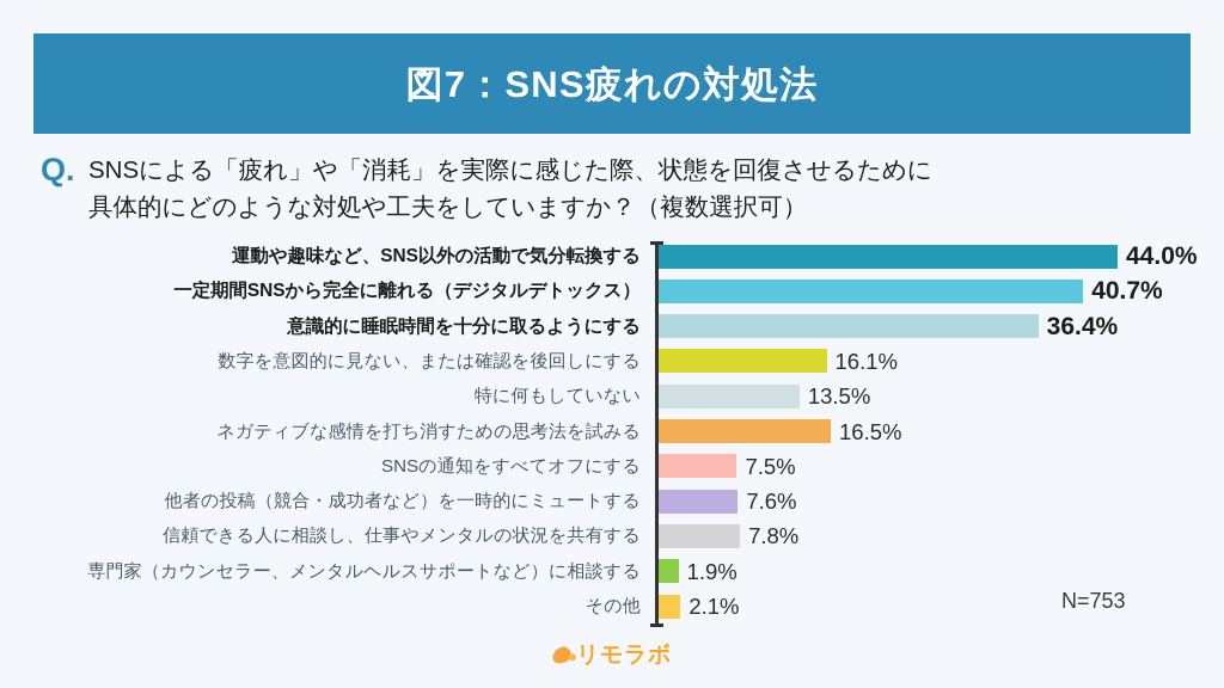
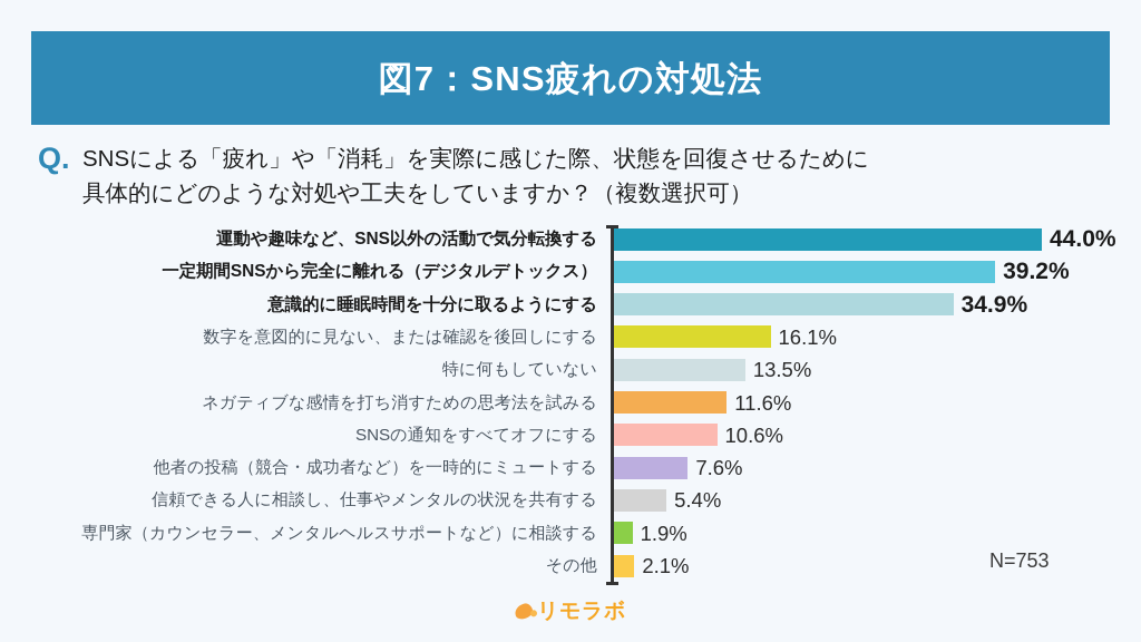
一定期間SNSから完全に離れる（デジタルデトックス）: 40.7% -> 39.2%
意識的に睡眠時間を十分に取るようにする: 36.4% -> 34.9%
ネガティブな感情を打ち消すための思考法を試みる: 16.5% -> 11.6%
SNSの通知をすべてオフにする: 7.5% -> 10.6%
信頼できる人に相談し、仕事やメンタルの状況を共有する: 7.8% -> 5.4%
